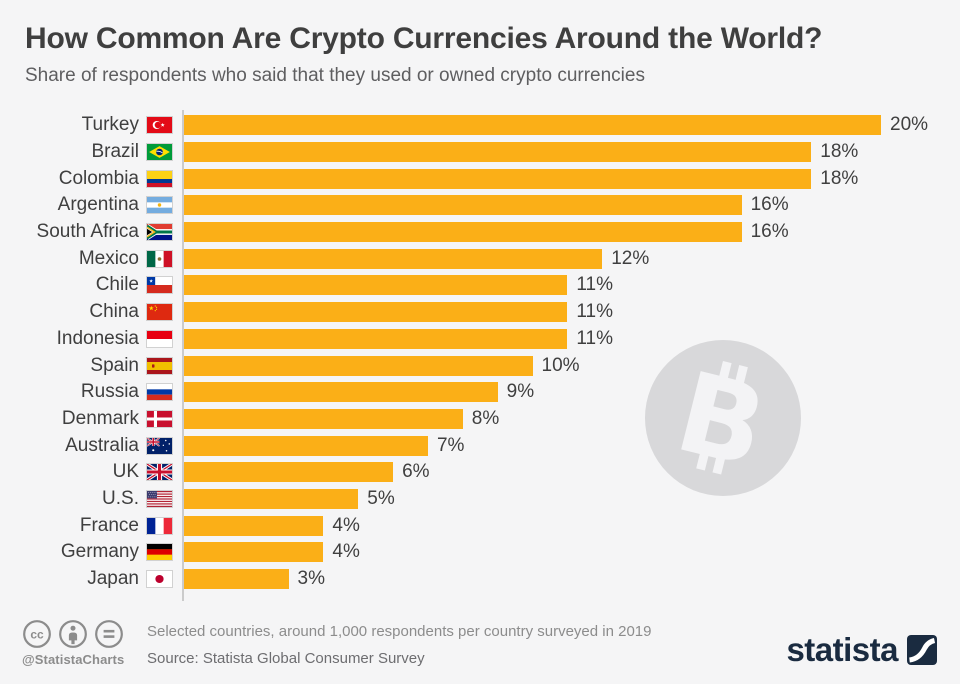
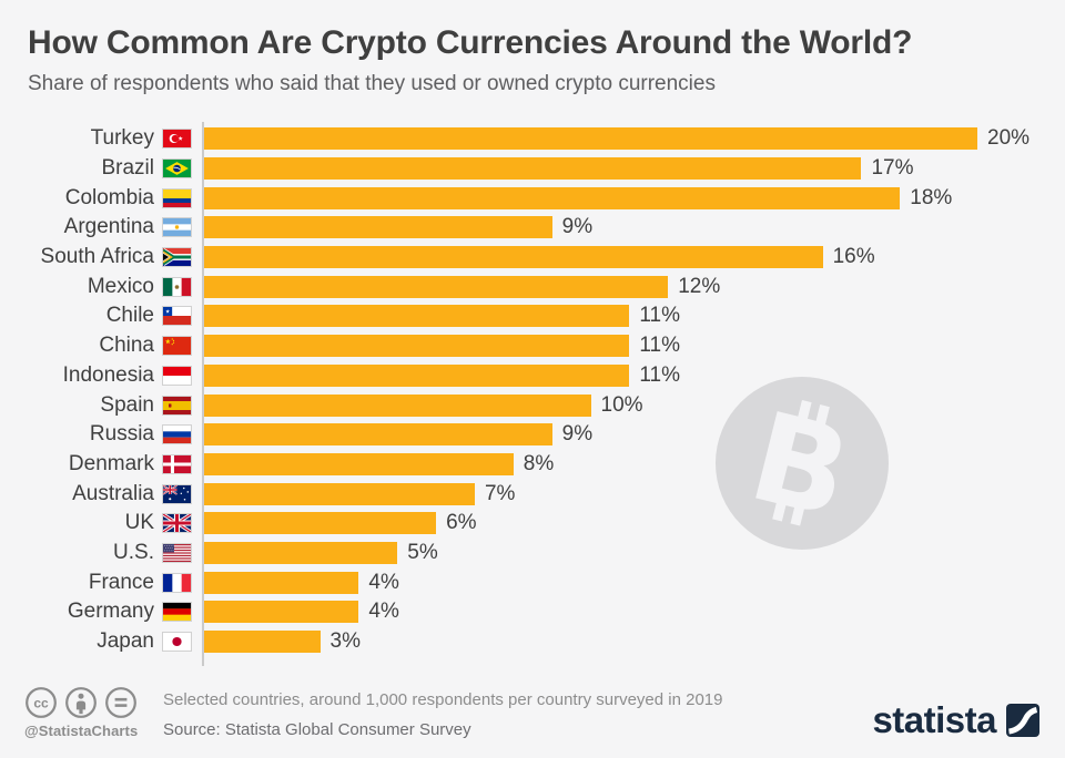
Brazil: 18% -> 17%
Argentina: 16% -> 9%
